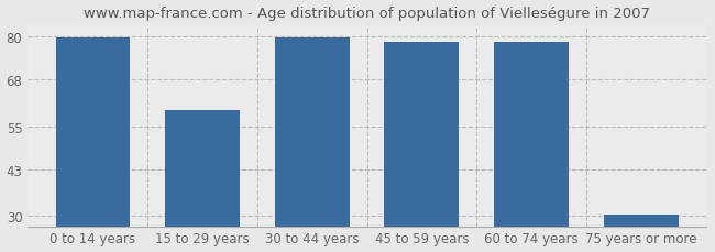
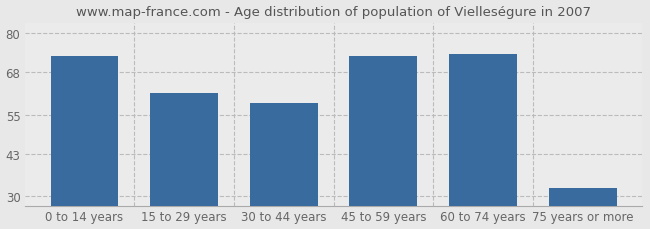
0 to 14 years: 79.5 -> 73.0
15 to 29 years: 59.5 -> 61.5
30 to 44 years: 79.5 -> 58.5
45 to 59 years: 78.5 -> 73.0
60 to 74 years: 78.5 -> 73.5
75 years or more: 30.3 -> 32.5
